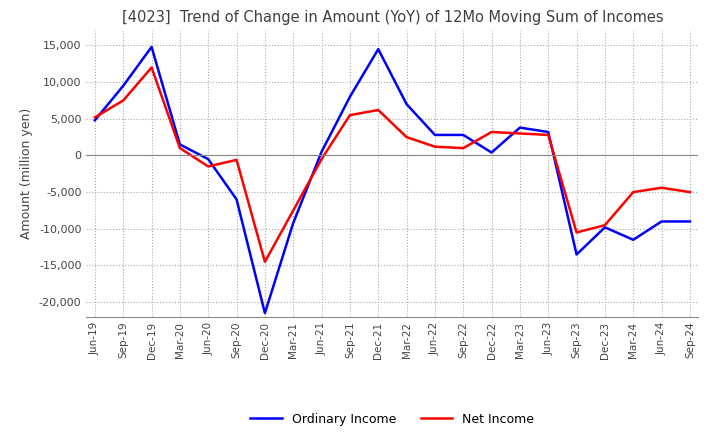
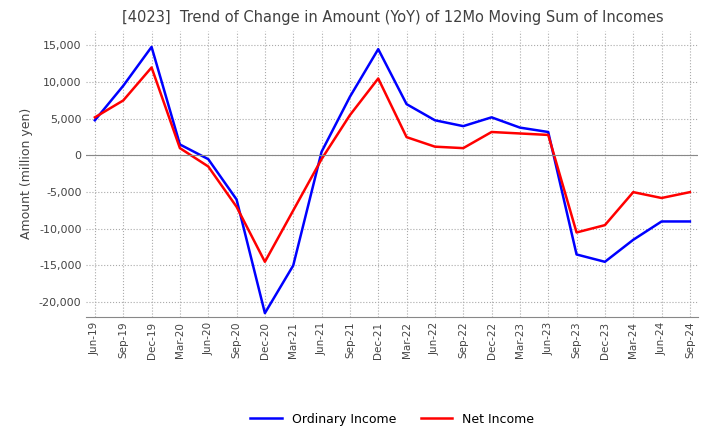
Net Income/Sep-20: -600 -> -7,000
Ordinary Income/Mar-21: -9,200 -> -15,000
Net Income/Dec-21: 6,200 -> 10,500
Ordinary Income/Jun-22: 2,800 -> 4,800
Ordinary Income/Sep-22: 2,800 -> 4,000
Ordinary Income/Dec-22: 400 -> 5,200
Ordinary Income/Dec-23: -9,800 -> -14,500
Net Income/Jun-24: -4,400 -> -5,800
